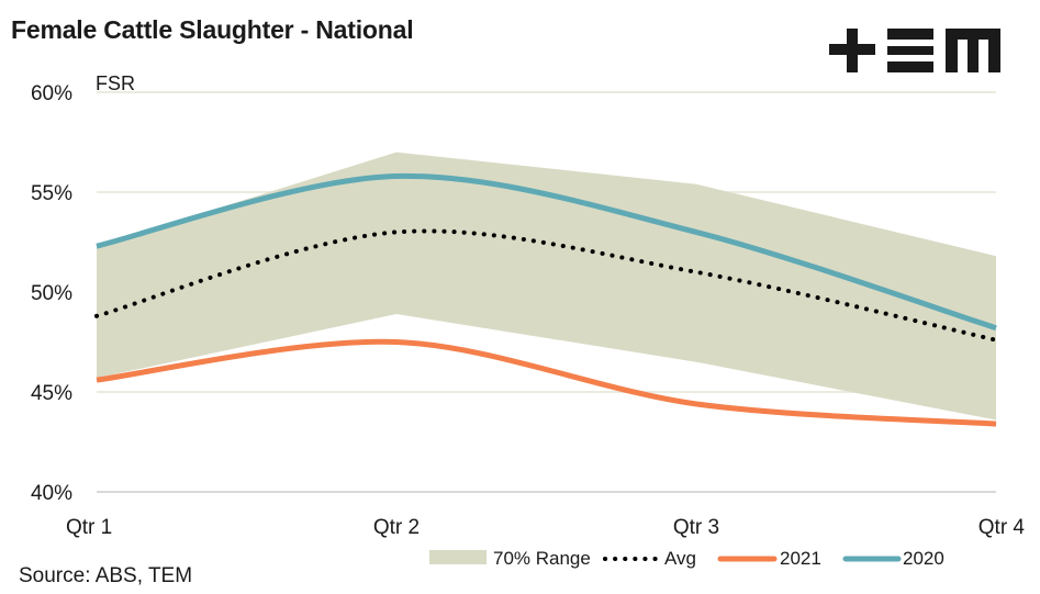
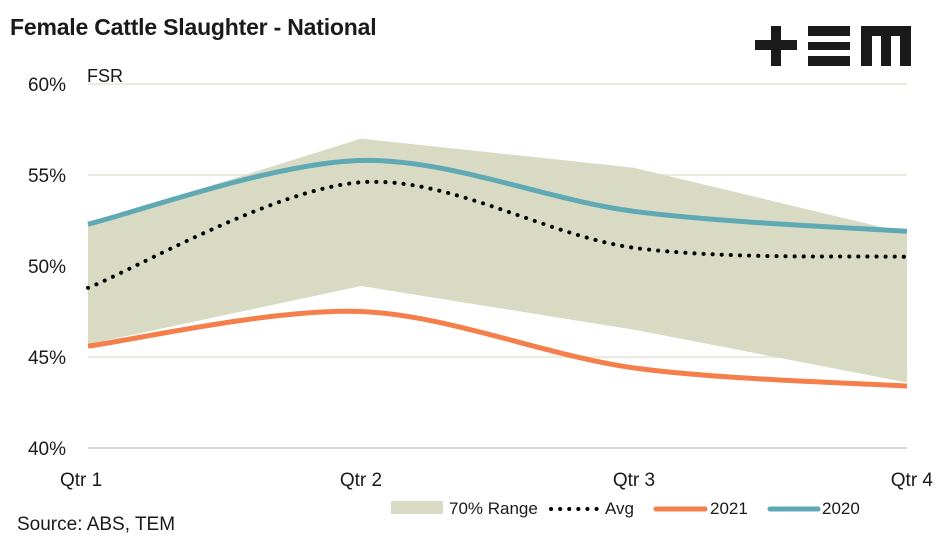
Avg/Qtr 2: 53.0% -> 54.6%
Avg/Qtr 4: 47.6% -> 50.5%
2020/Qtr 4: 48.2% -> 51.9%
